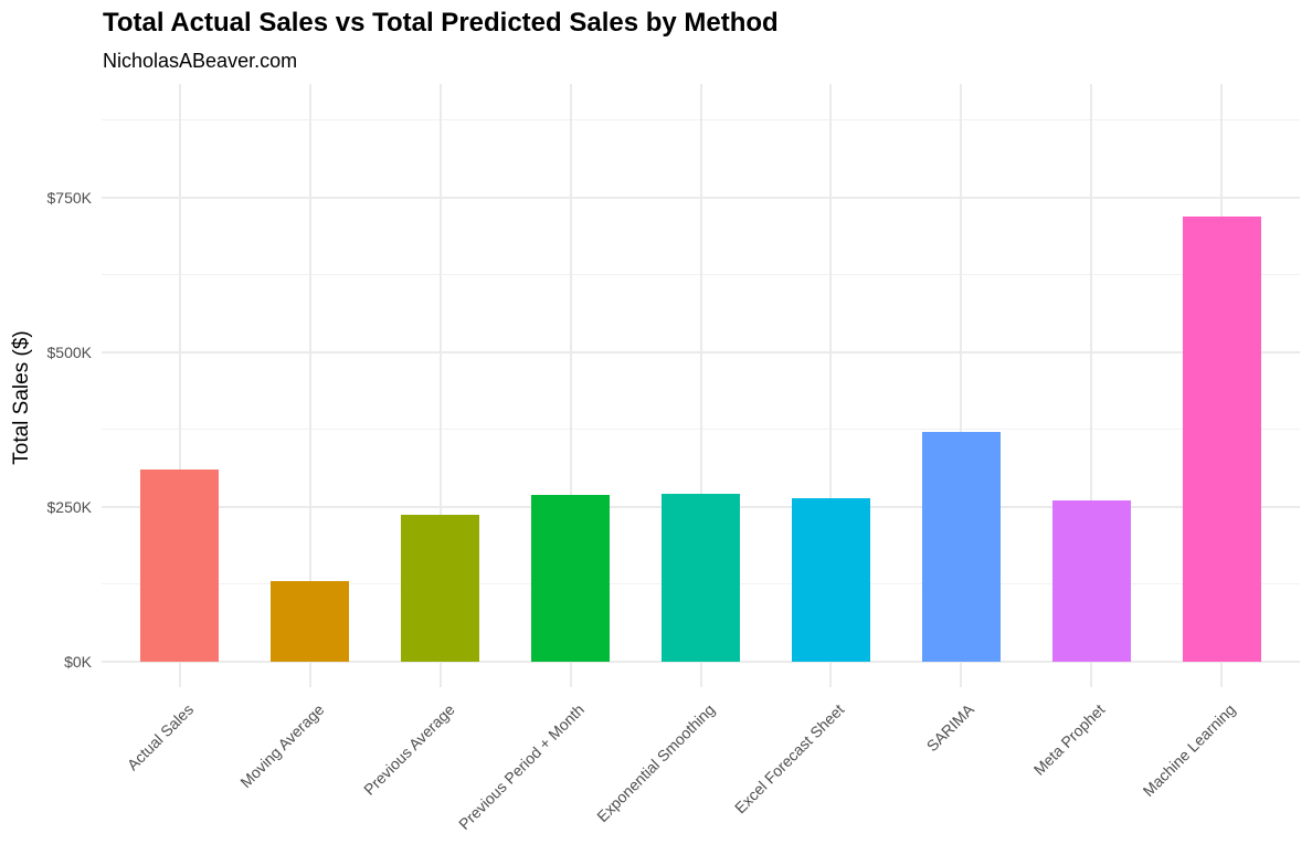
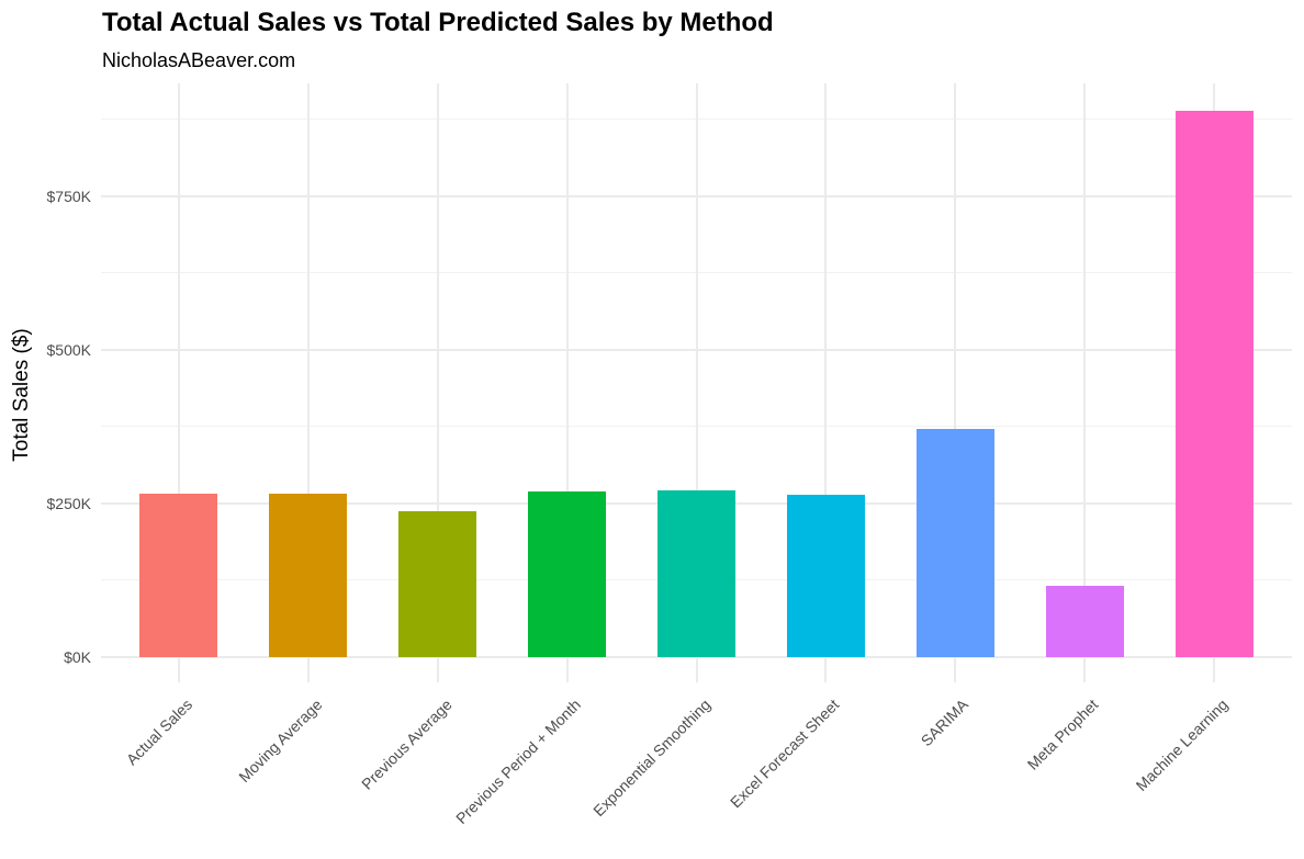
Actual Sales: $310K -> $270K
Moving Average: $130K -> $270K
Meta Prophet: $260K -> $120K
Machine Learning: $720K -> $890K
